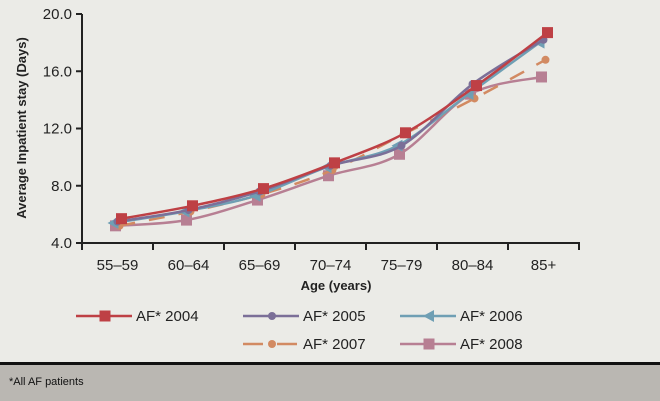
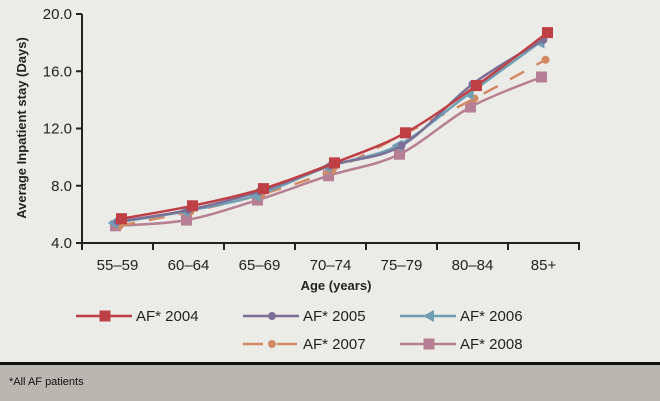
AF* 2008/80–84: 14.4 -> 13.5
